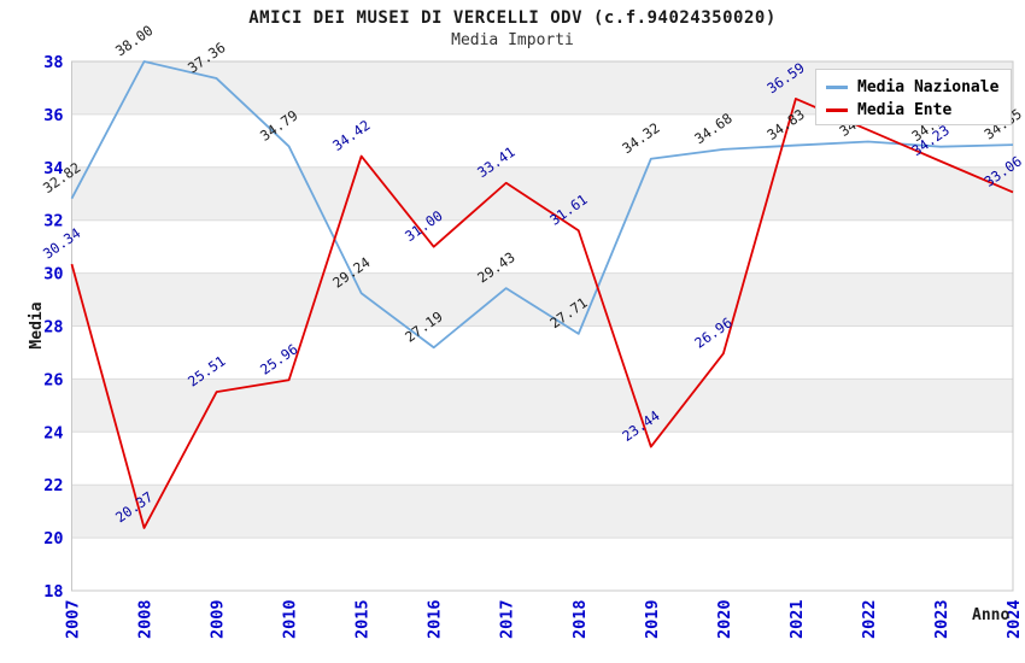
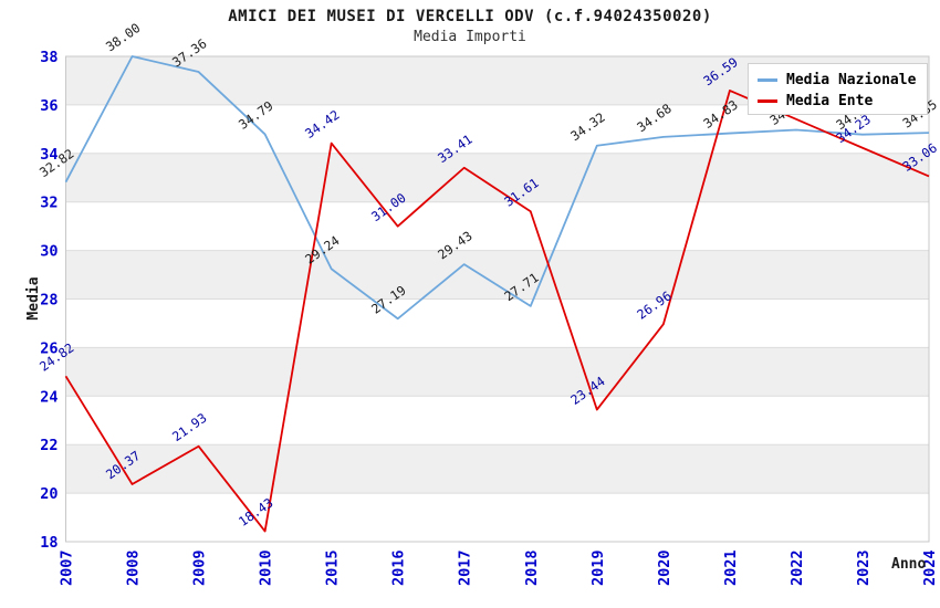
Media Ente/2007: 30.34 -> 24.82
Media Ente/2009: 25.51 -> 21.93
Media Ente/2010: 25.96 -> 18.43
